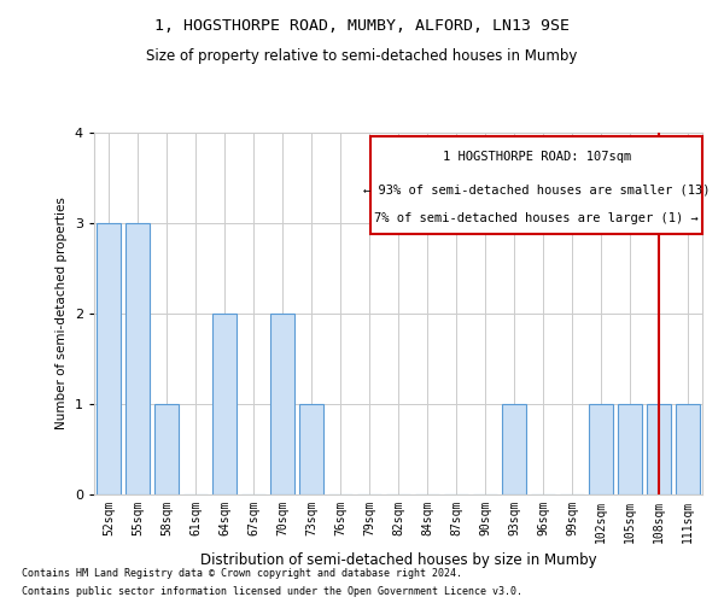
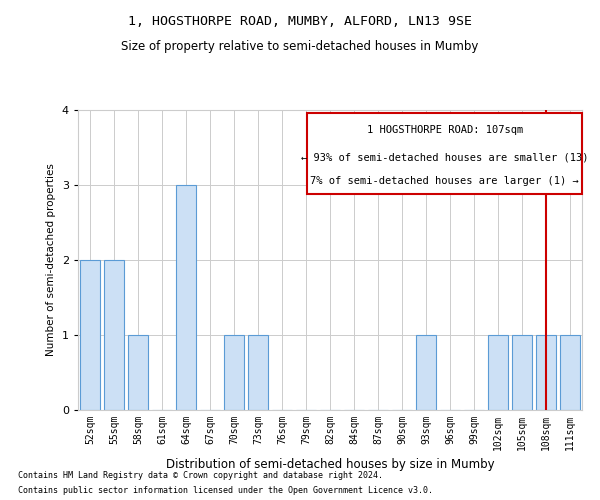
52sqm: 3 -> 2
55sqm: 3 -> 2
64sqm: 2 -> 3
70sqm: 2 -> 1
